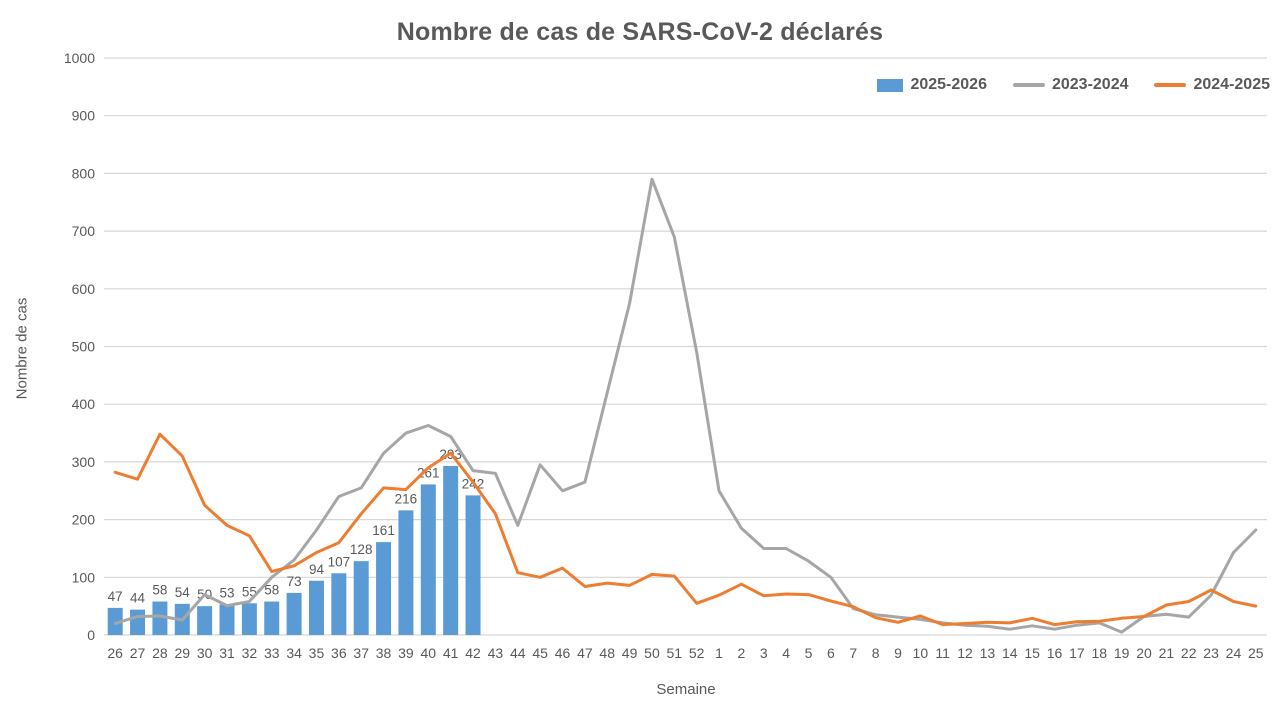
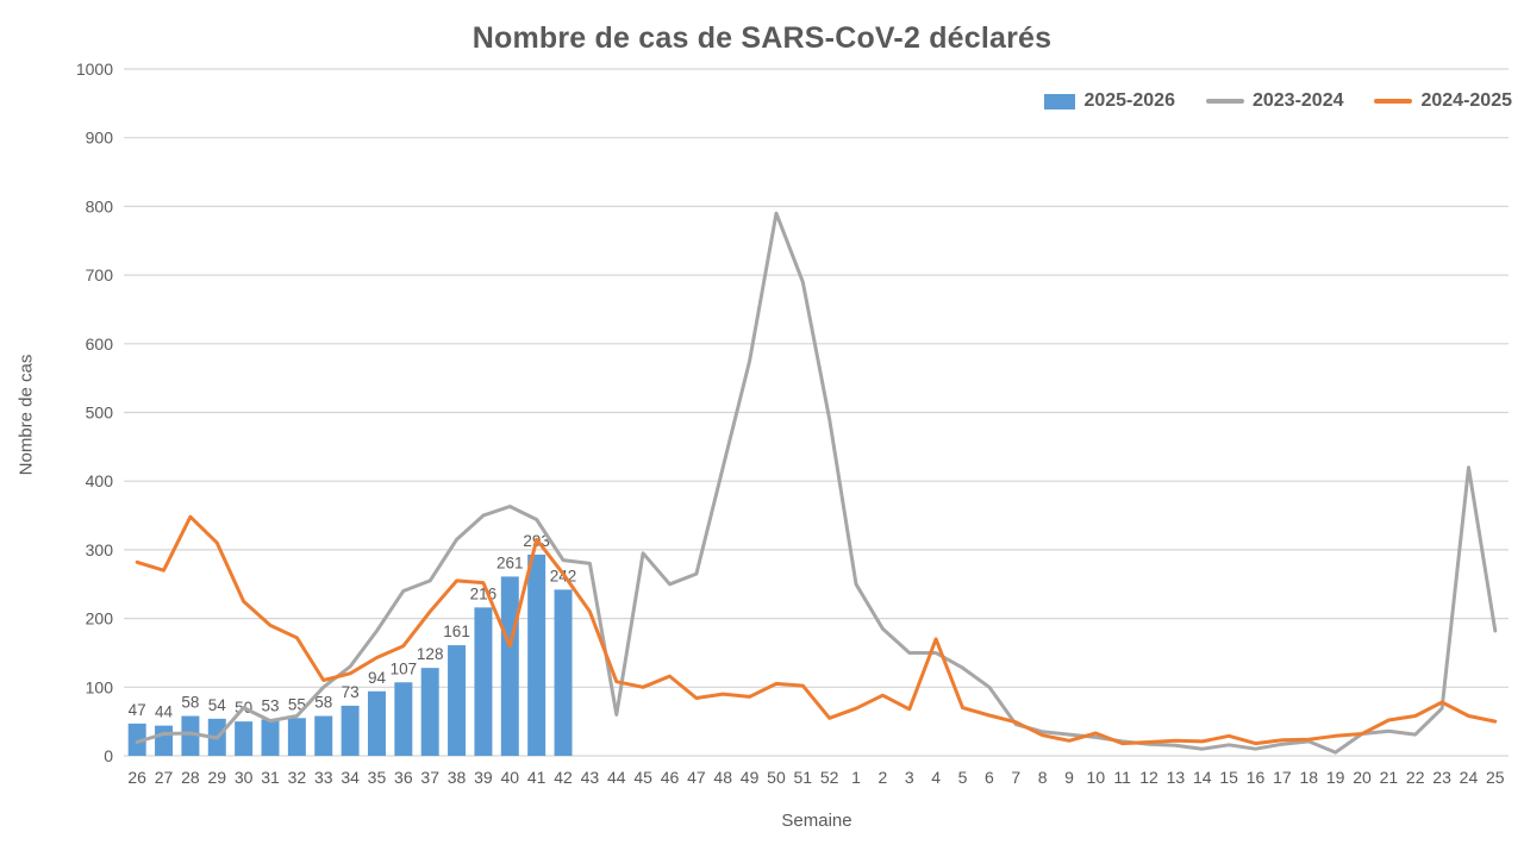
2024-2025/40: 290 -> 160
2023-2024/44: 190 -> 60
2024-2025/4: 70 -> 170
2023-2024/24: 140 -> 420
